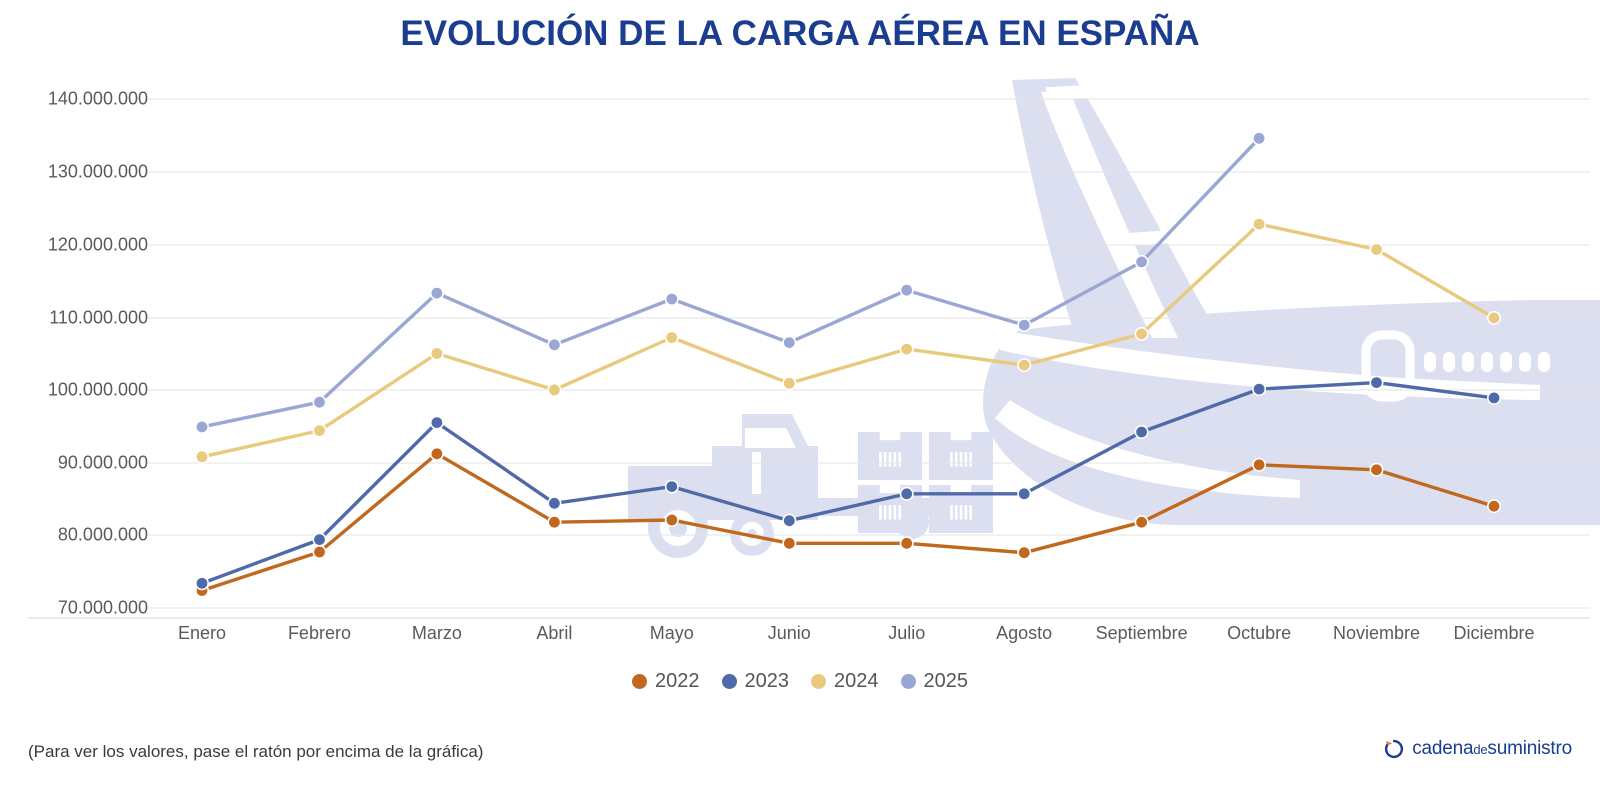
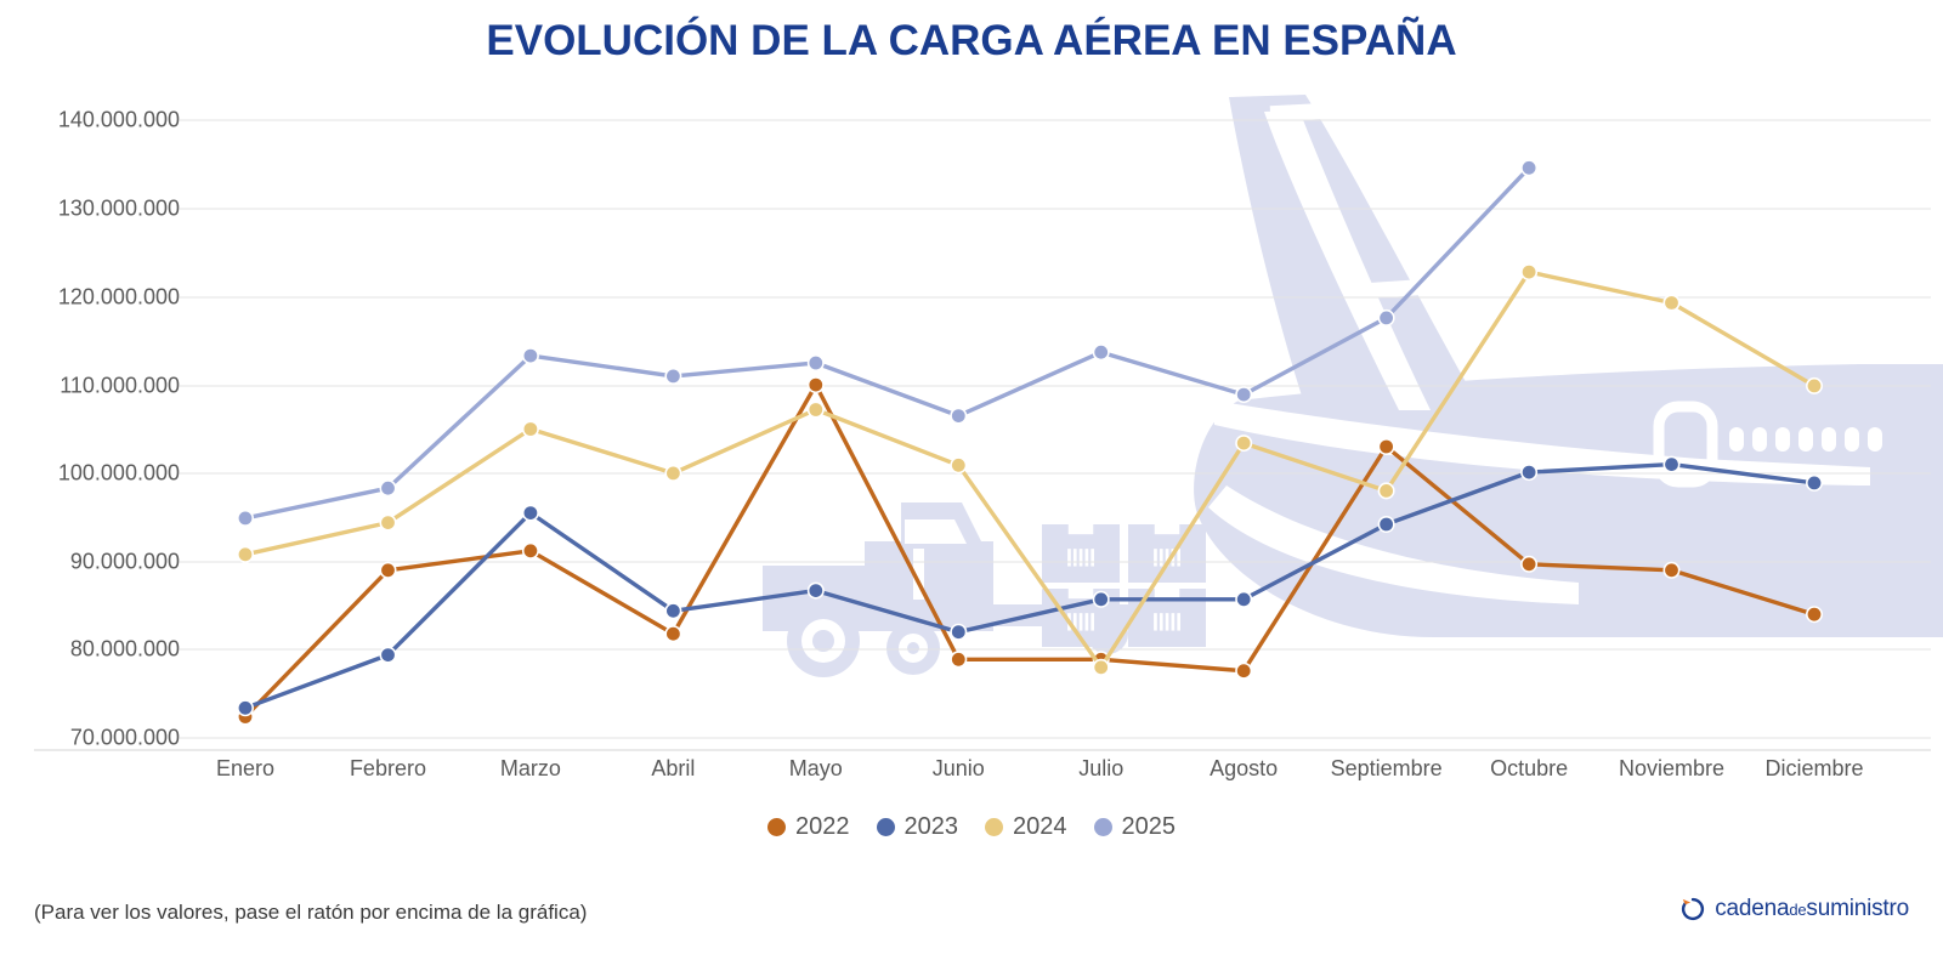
2022/Febrero: 78000000 -> 89000000
2025/Abril: 106000000 -> 111000000
2022/Mayo: 82000000 -> 110000000
2024/Julio: 106000000 -> 78000000
2022/Septiembre: 82000000 -> 103000000
2024/Septiembre: 108000000 -> 98000000
